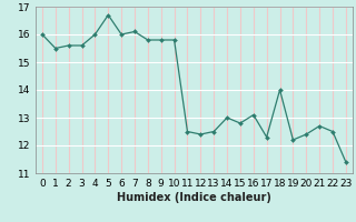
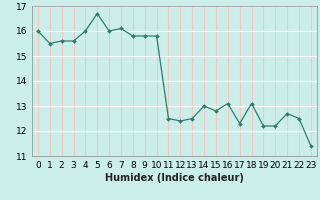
18: 14.0 -> 13.1
20: 12.4 -> 12.2
